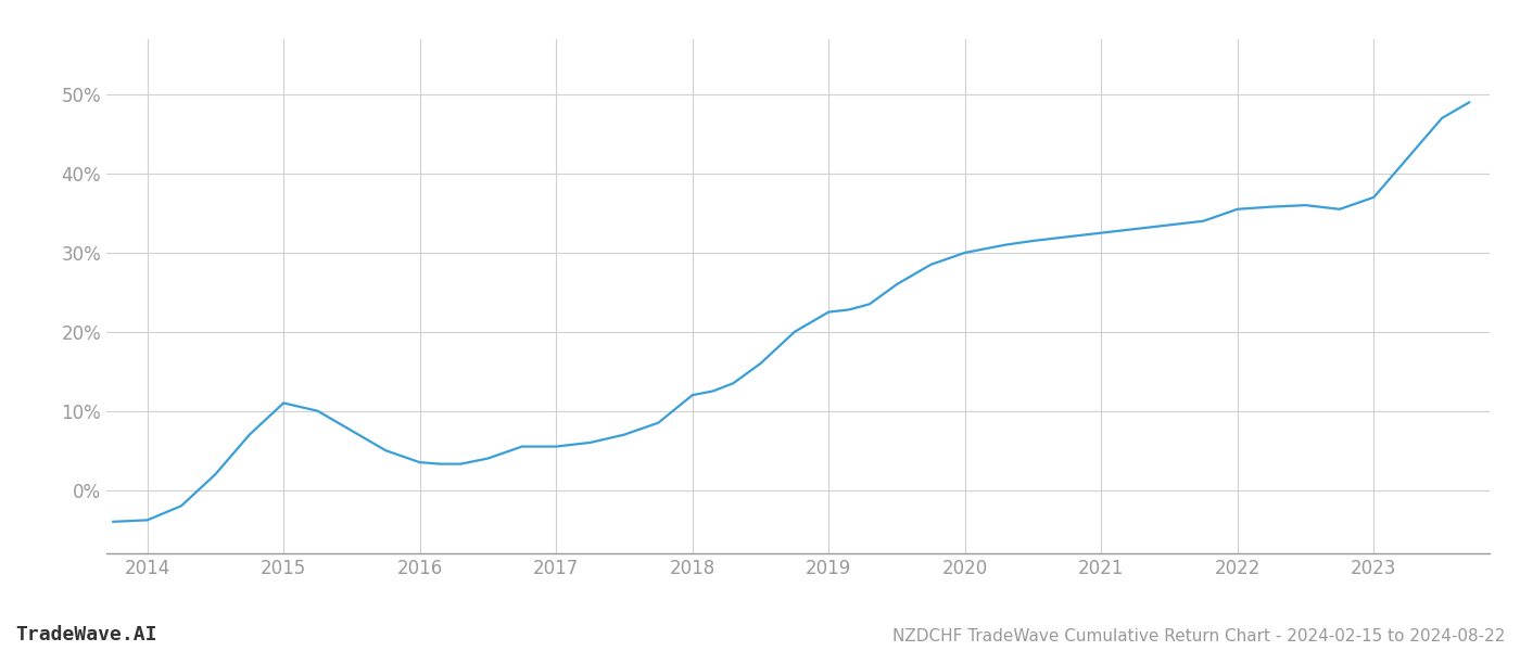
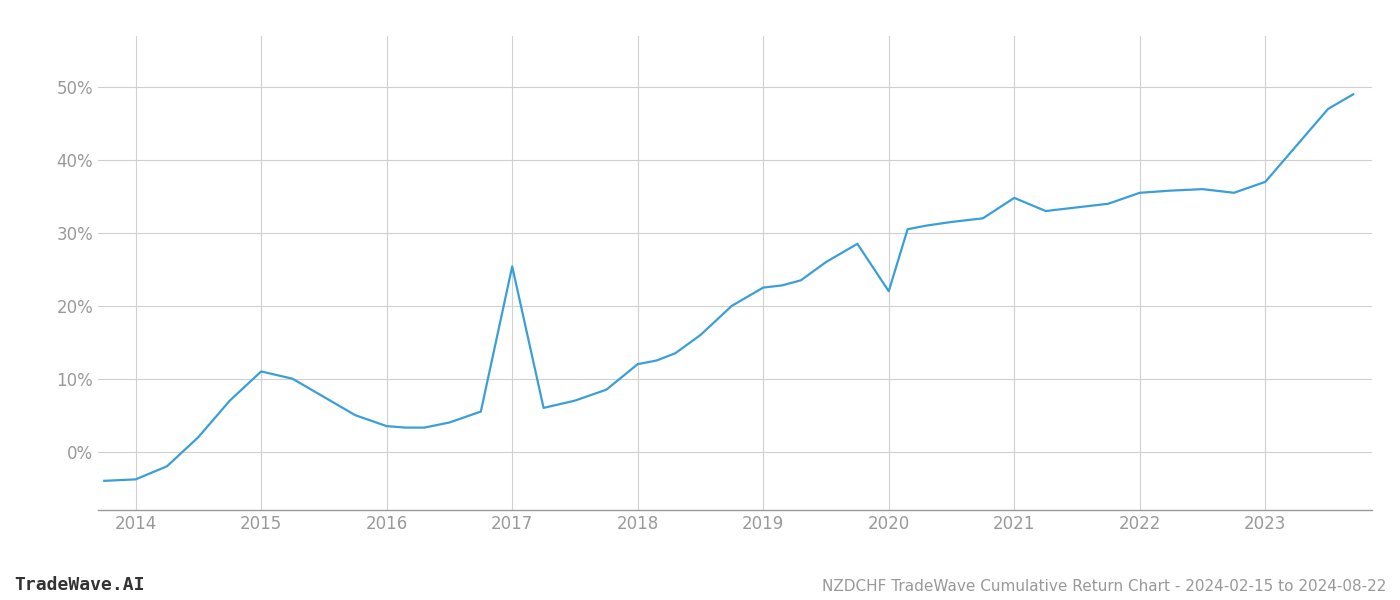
2017: 5.5% -> 25.4%
2020: 30.0% -> 22.0%
2021: 32.5% -> 34.8%
